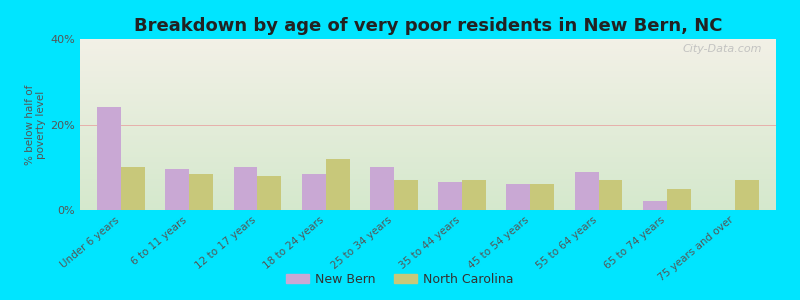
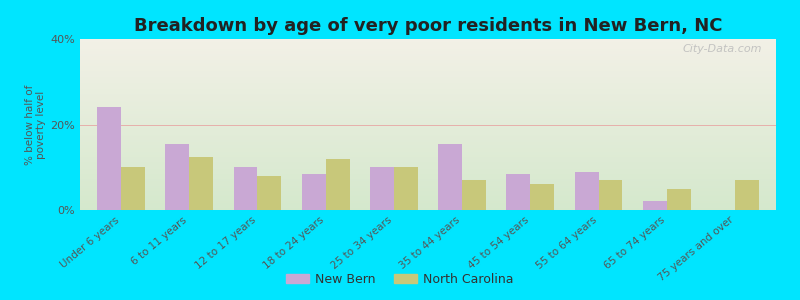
New Bern/6 to 11 years: 9.5% -> 15.5%
North Carolina/6 to 11 years: 8.5% -> 12.5%
North Carolina/25 to 34 years: 7.0% -> 10.0%
New Bern/35 to 44 years: 6.5% -> 15.5%
New Bern/45 to 54 years: 6.0% -> 8.5%
